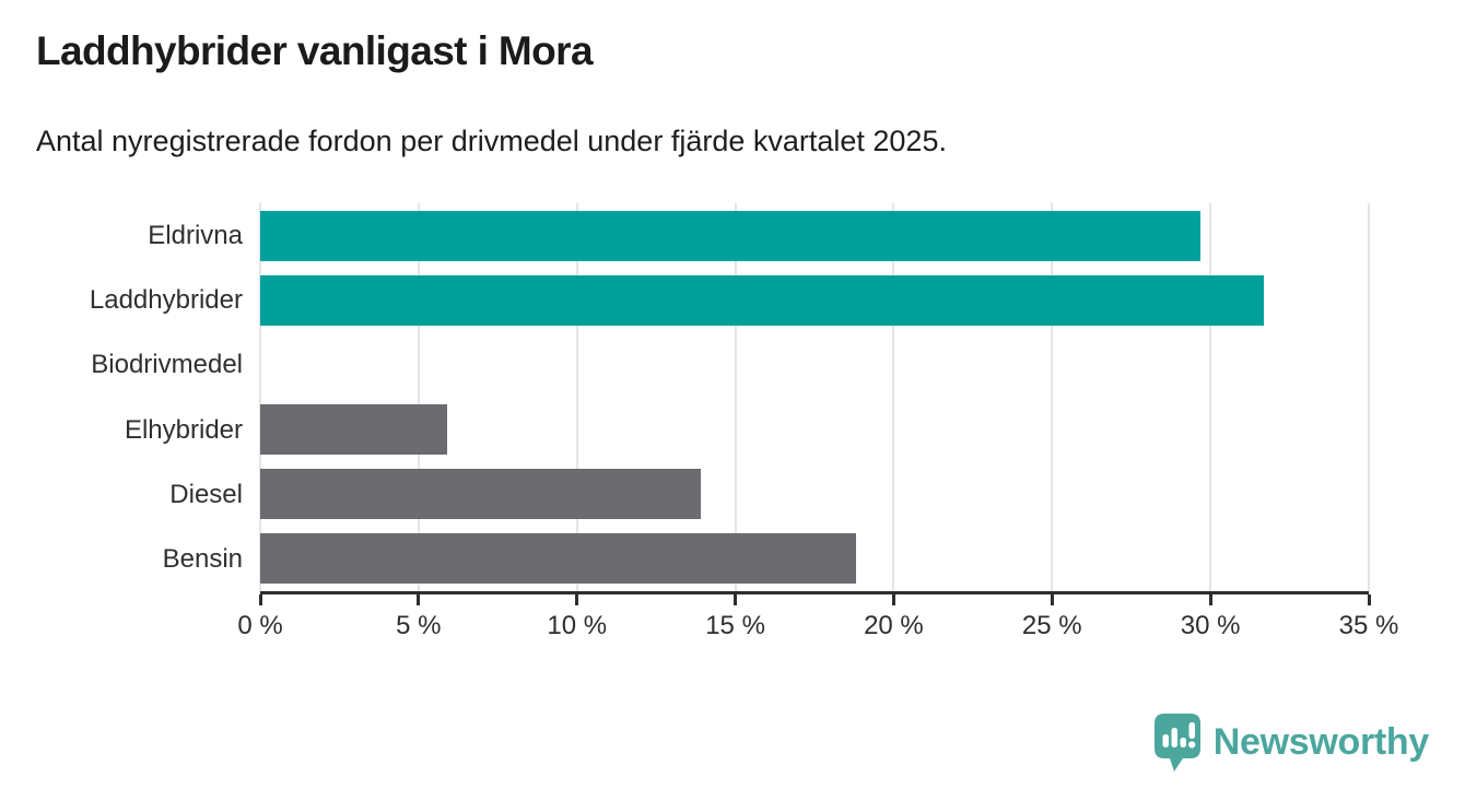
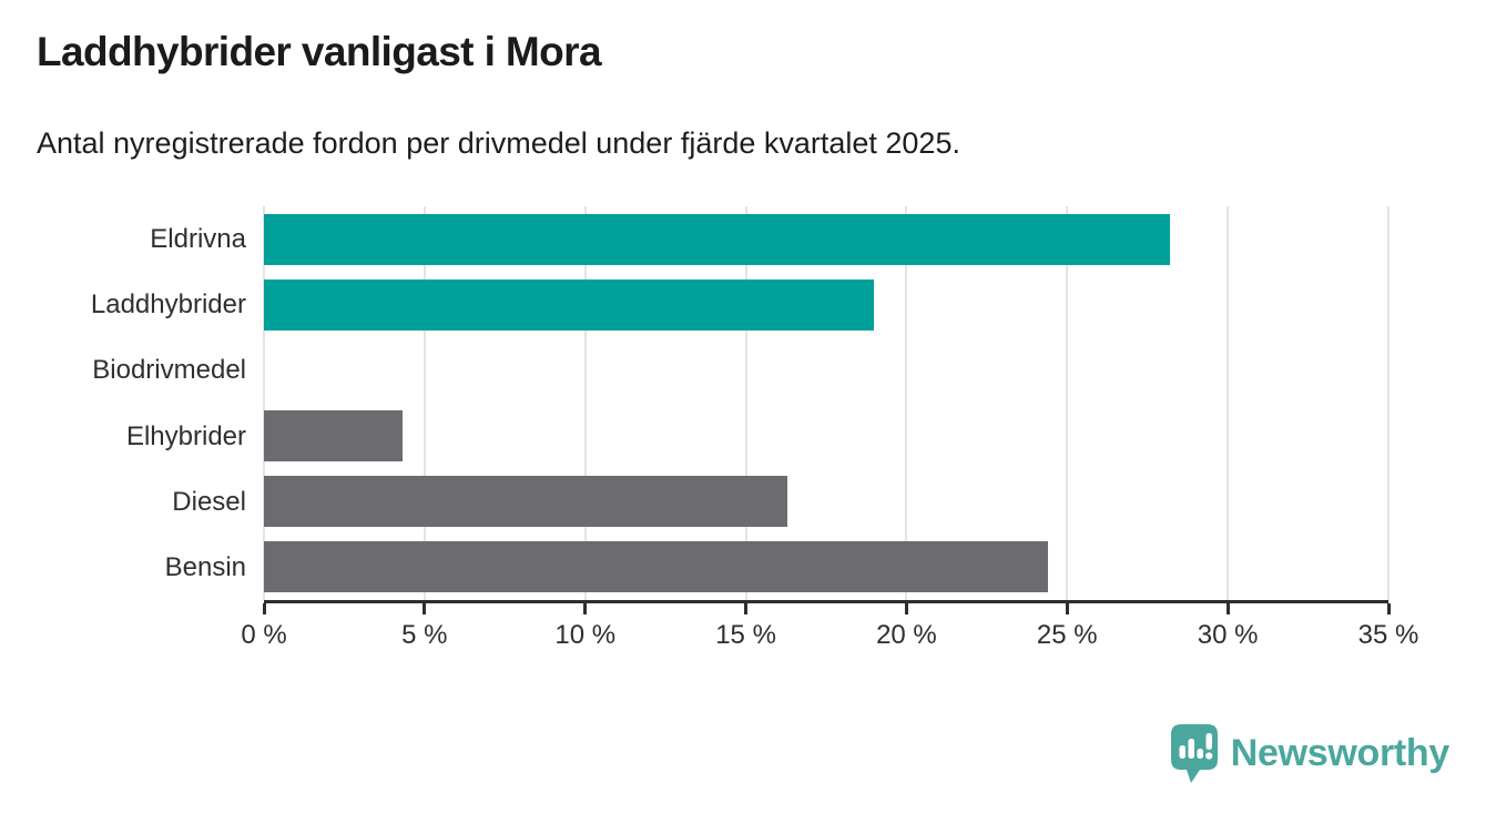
Eldrivna: 29.7% -> 28.2%
Laddhybrider: 31.7% -> 19.0%
Elhybrider: 5.9% -> 4.3%
Diesel: 13.9% -> 16.3%
Bensin: 18.8% -> 24.4%
